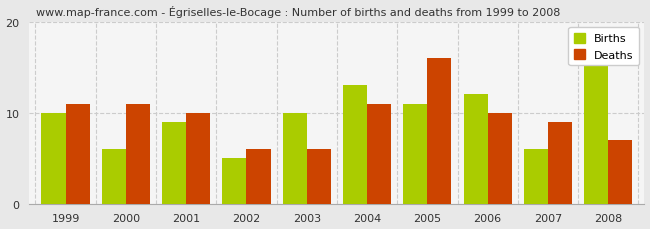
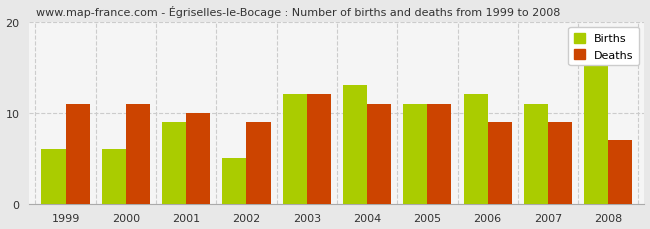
Births/1999: 10 -> 6
Deaths/2002: 6 -> 9
Births/2003: 10 -> 12
Deaths/2003: 6 -> 12
Deaths/2005: 16 -> 11
Deaths/2006: 10 -> 9
Births/2007: 6 -> 11
